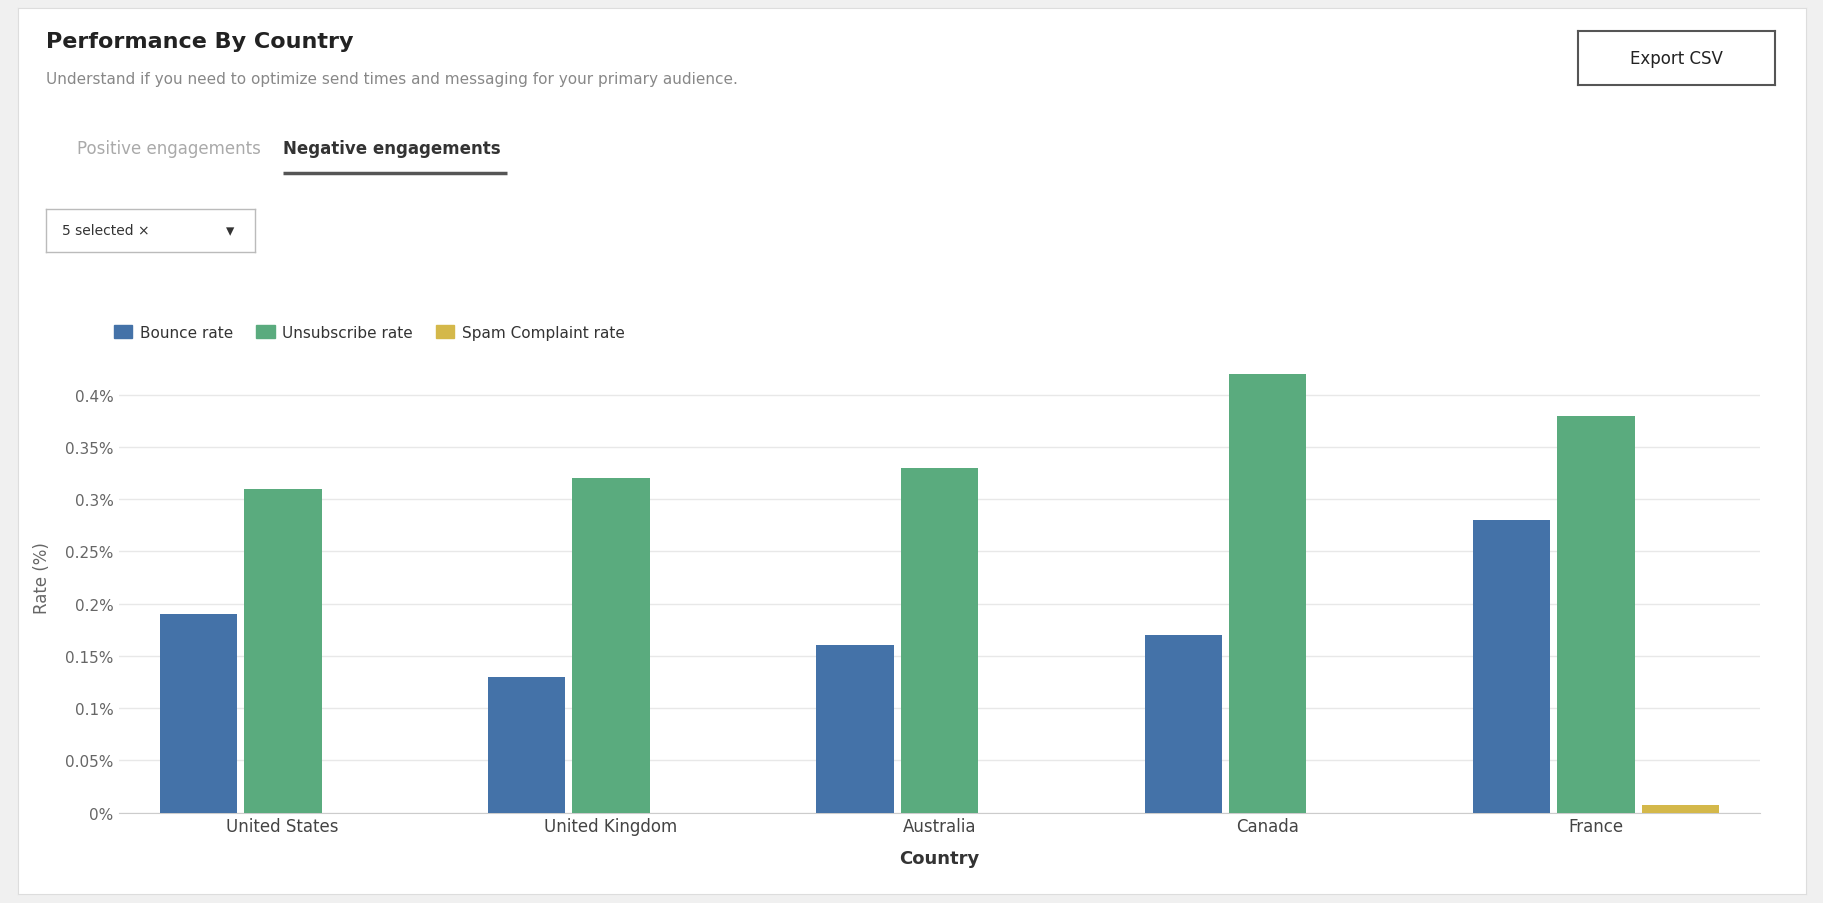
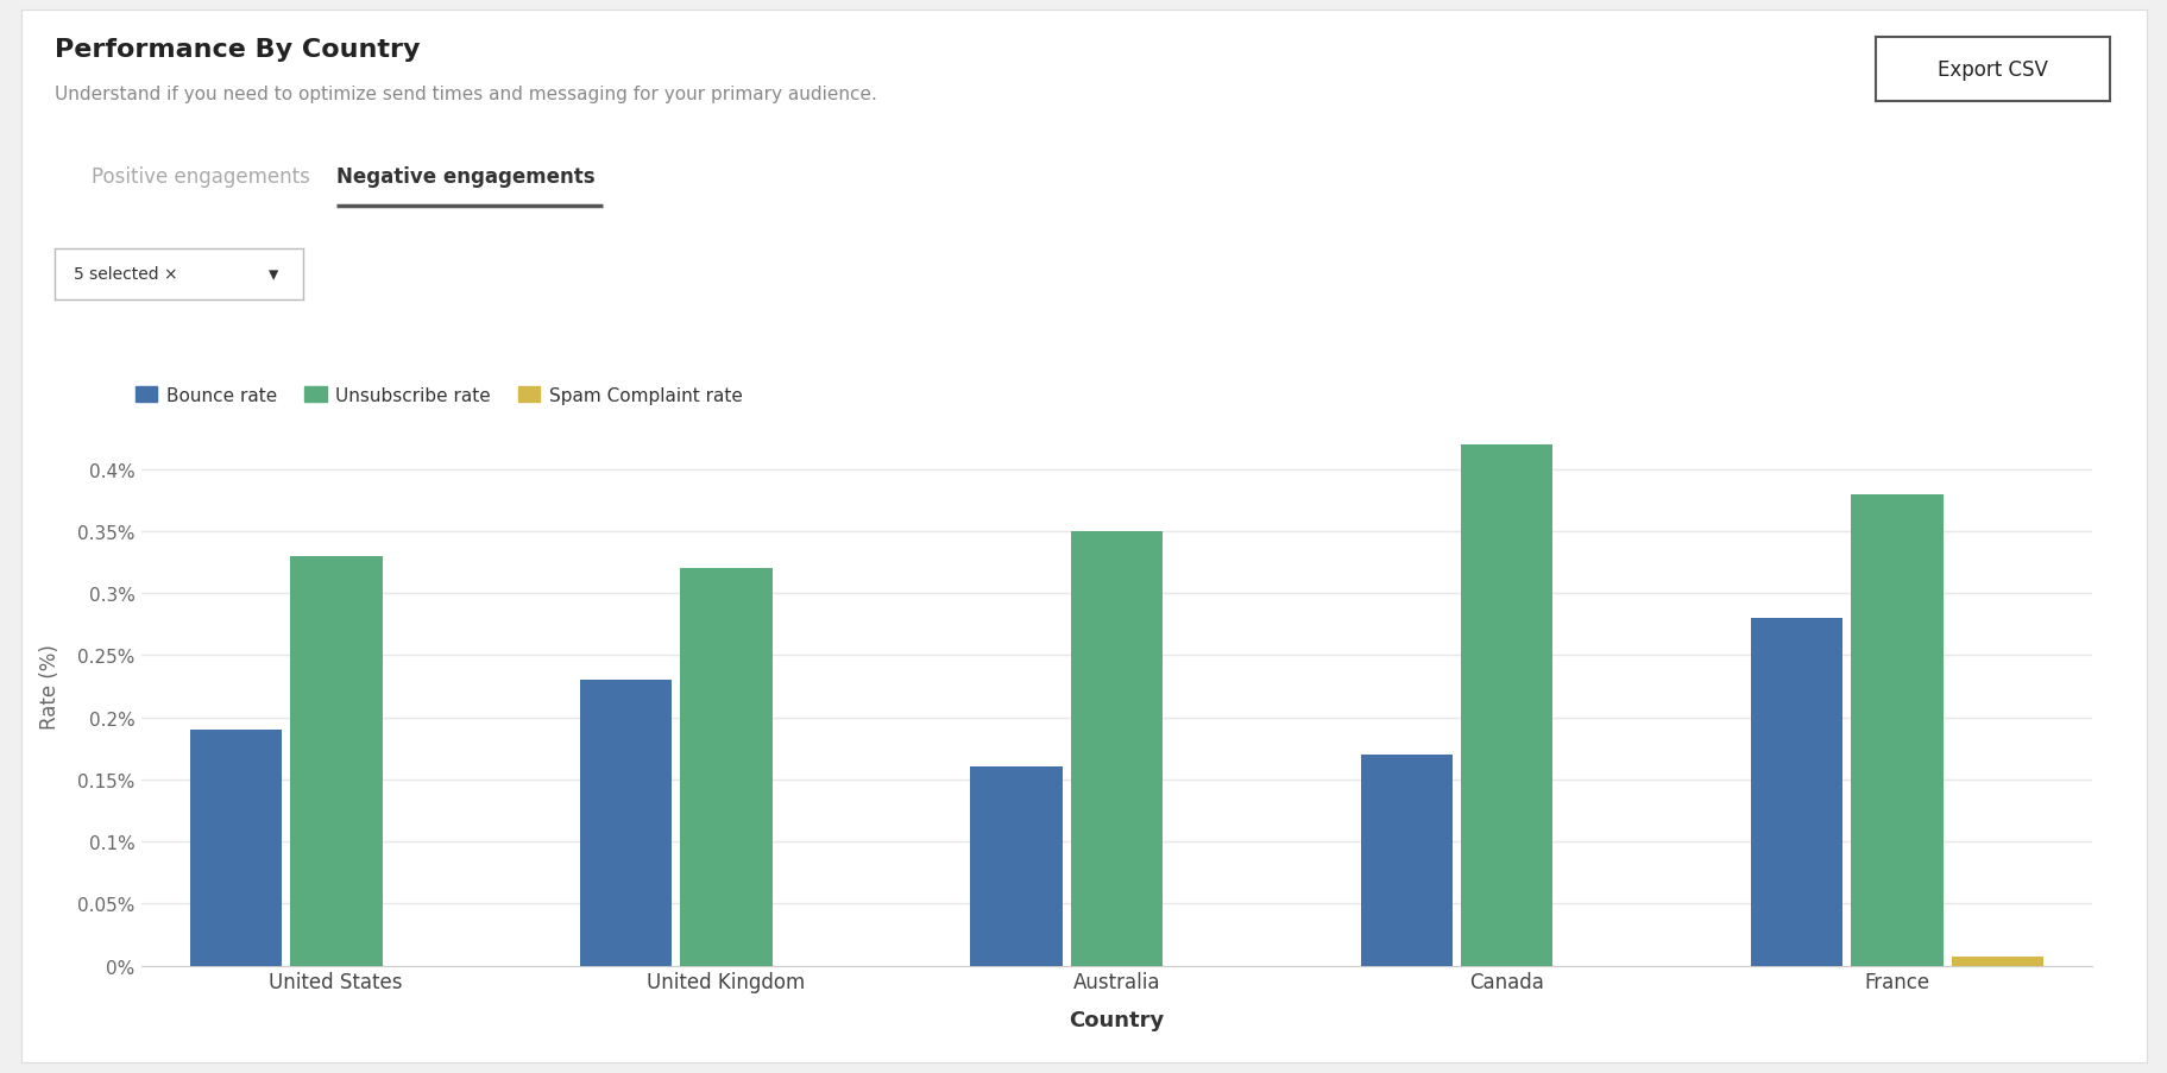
Unsubscribe rate/United States: 0.31% -> 0.33%
Bounce rate/United Kingdom: 0.13% -> 0.23%
Unsubscribe rate/Australia: 0.33% -> 0.35%
